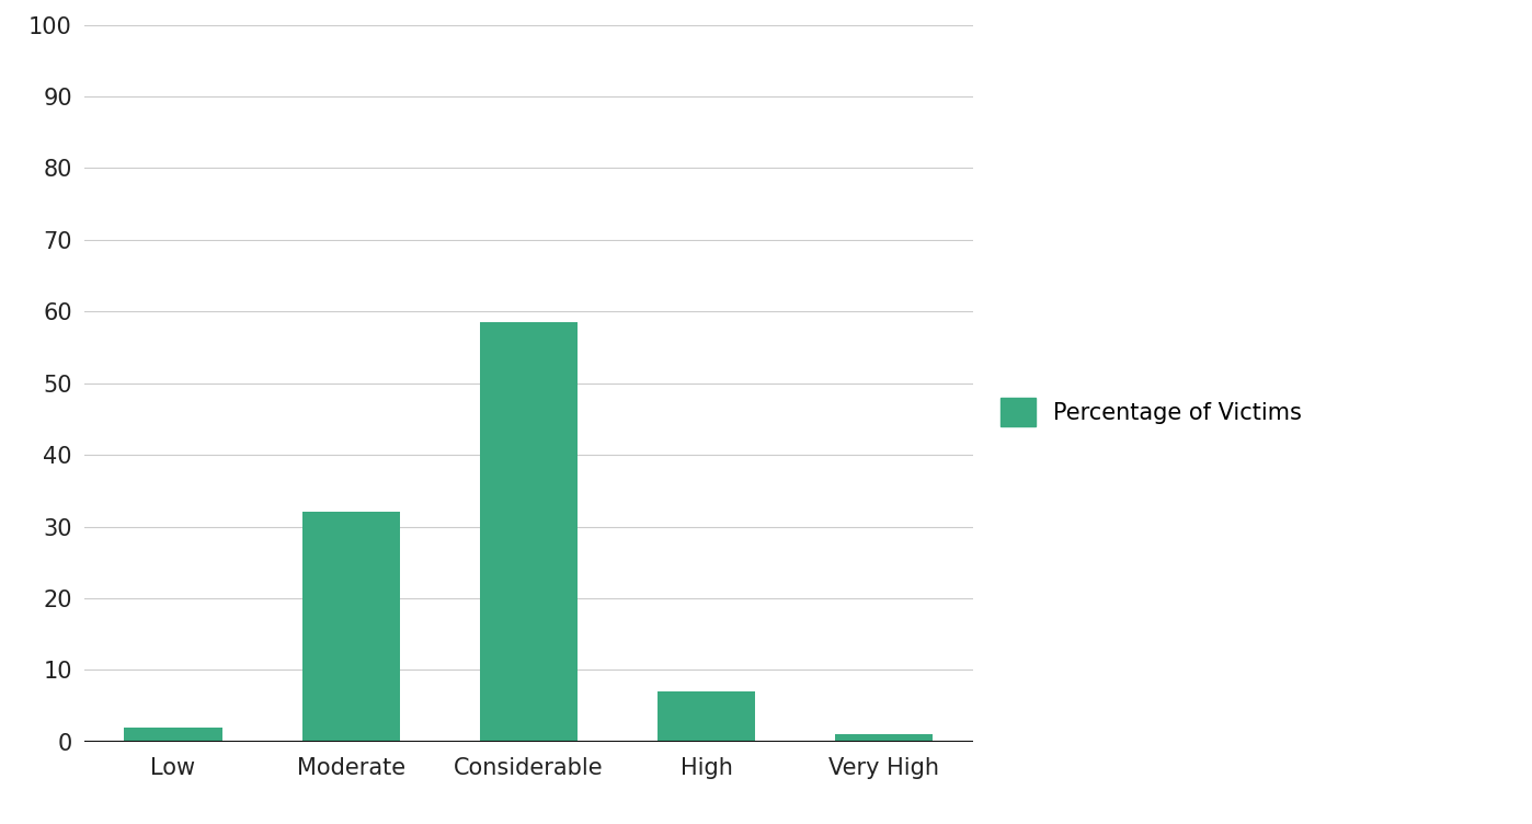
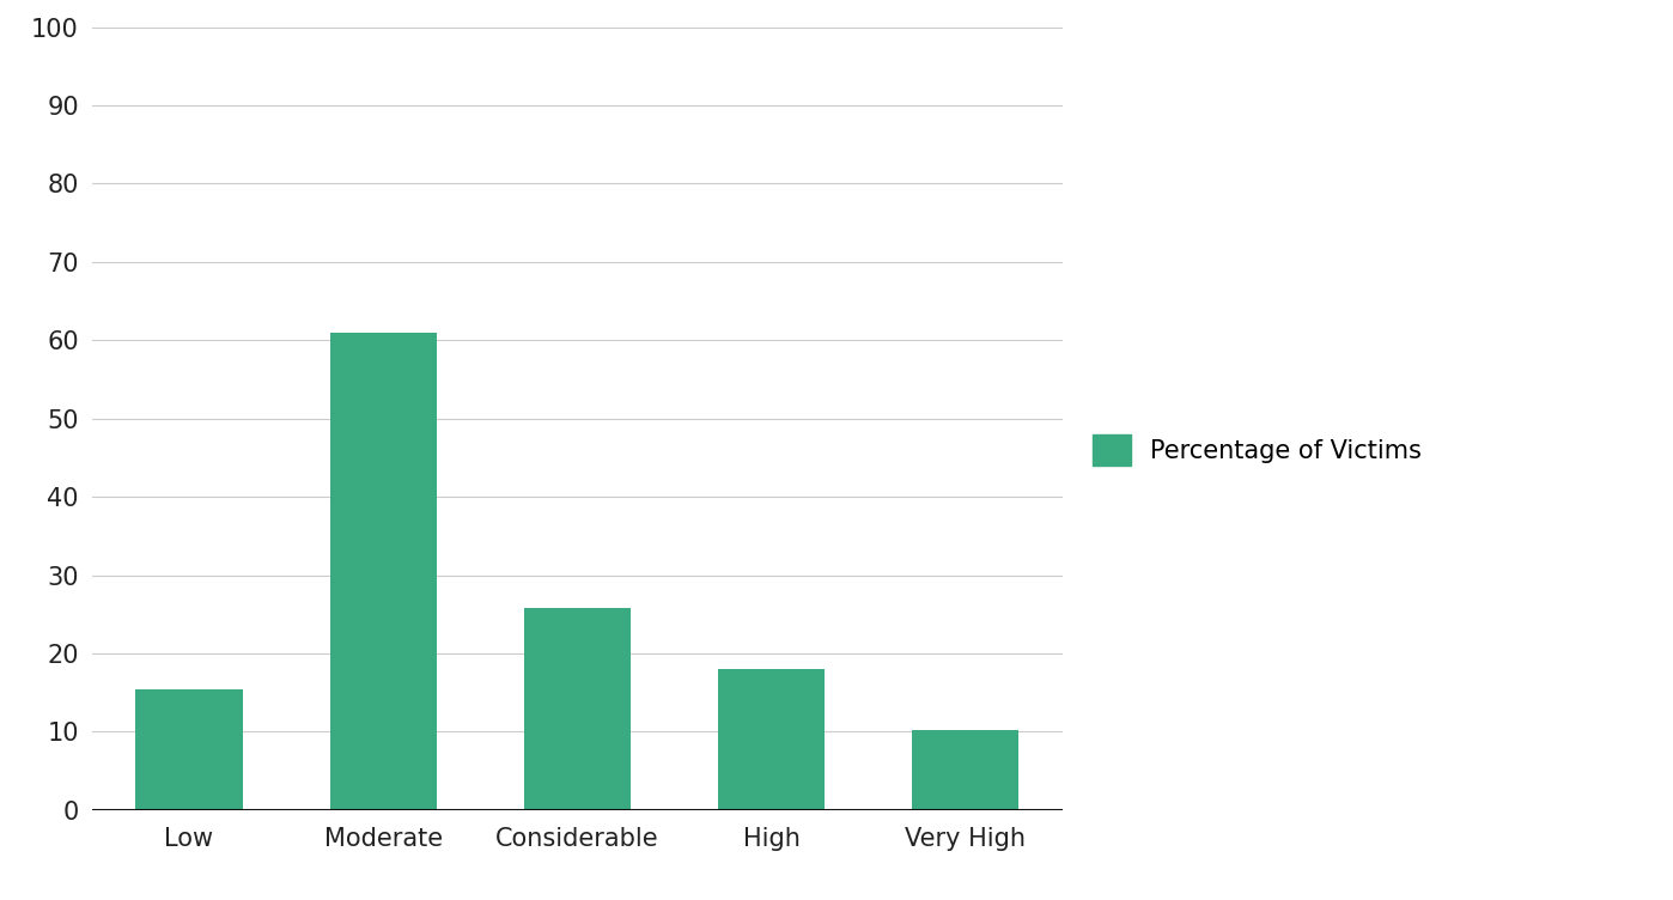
Low: 2.0 -> 15.4
Moderate: 32.0 -> 61.0
Considerable: 58.5 -> 25.8
High: 7.0 -> 18.0
Very High: 1.0 -> 10.2
